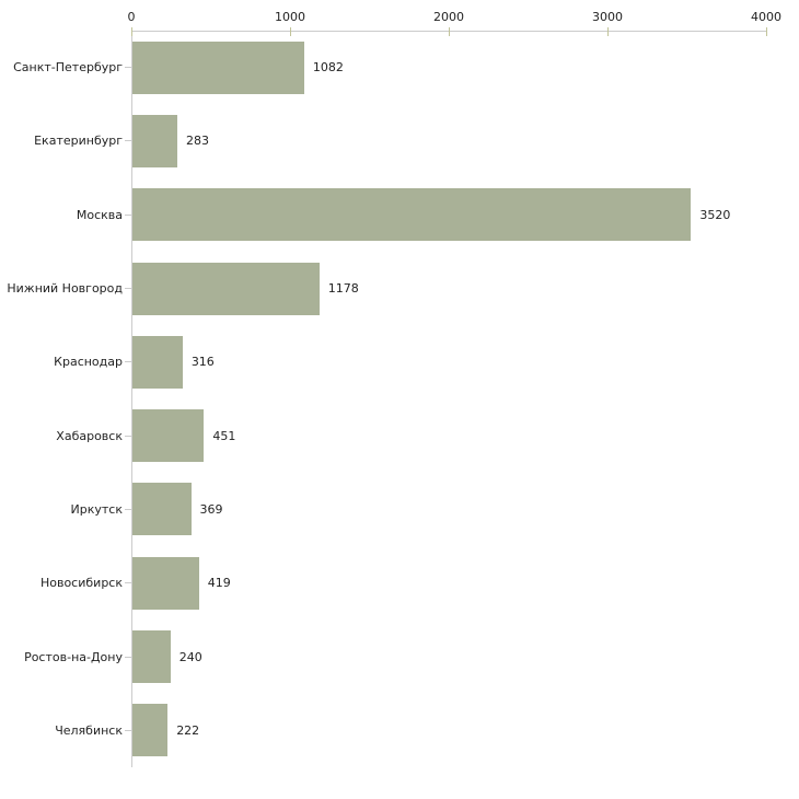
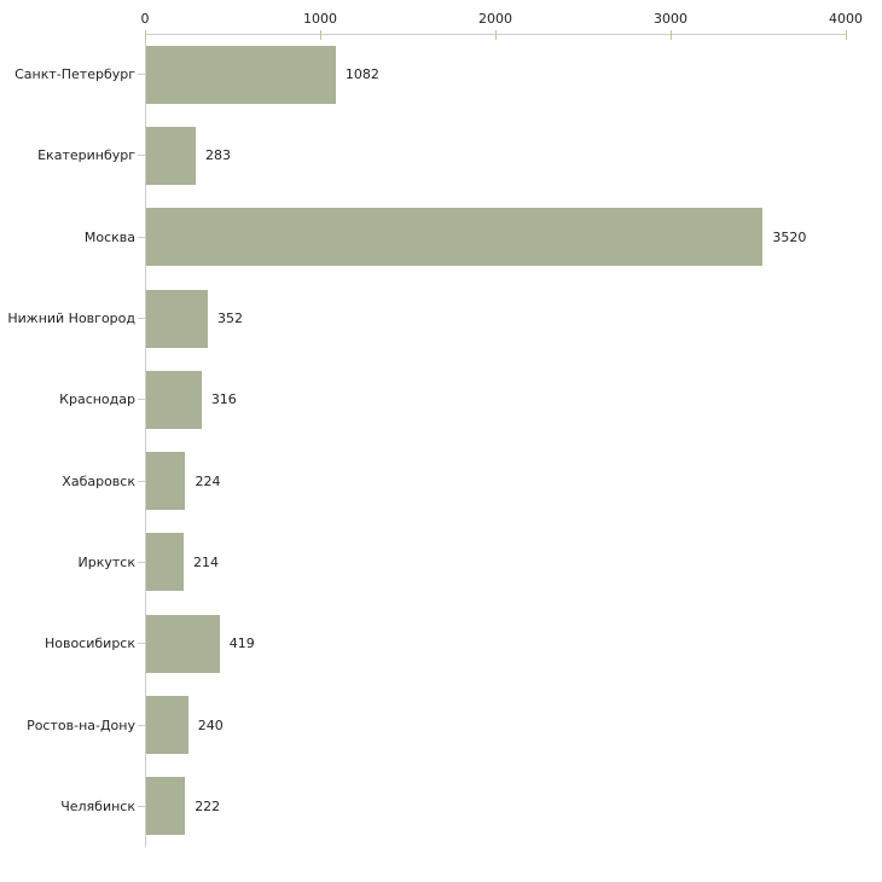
Нижний Новгород: 1178 -> 352
Хабаровск: 451 -> 224
Иркутск: 369 -> 214
